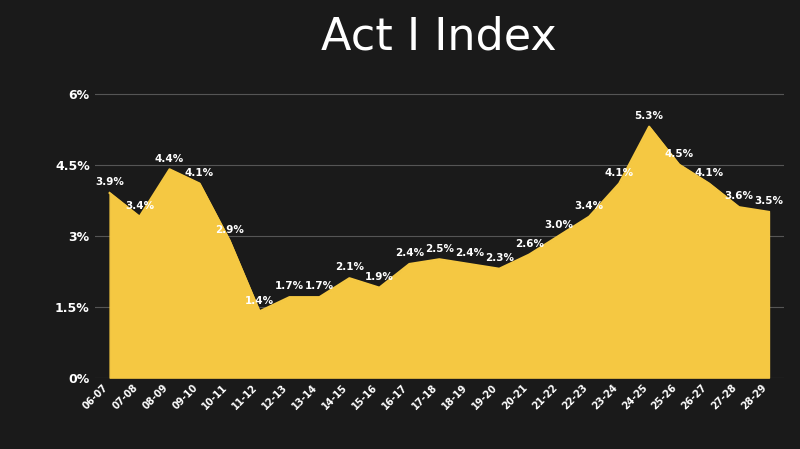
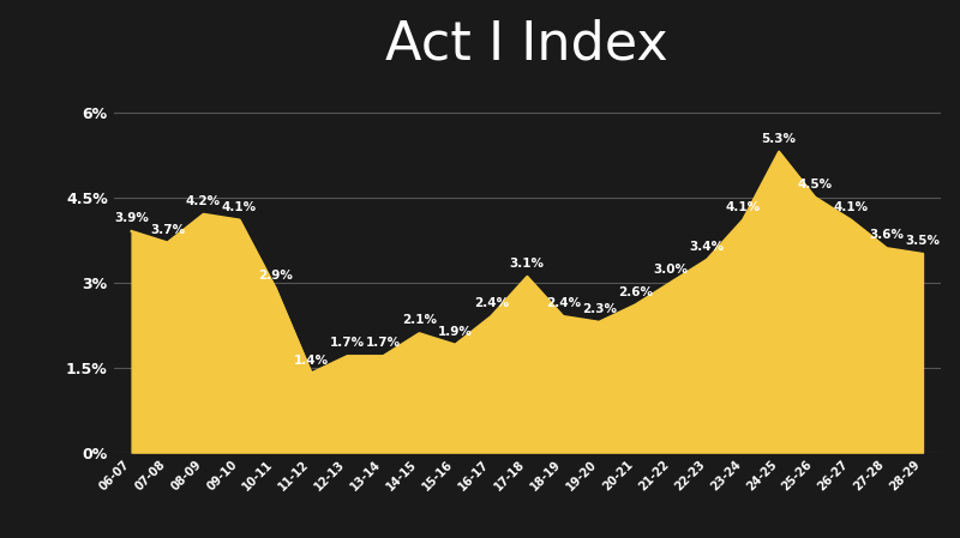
07-08: 3.4% -> 3.7%
08-09: 4.4% -> 4.2%
17-18: 2.5% -> 3.1%
